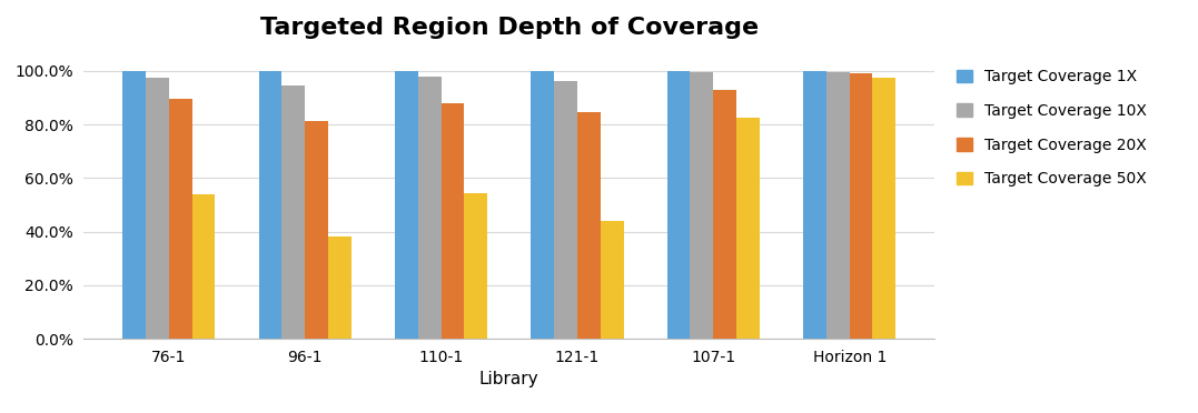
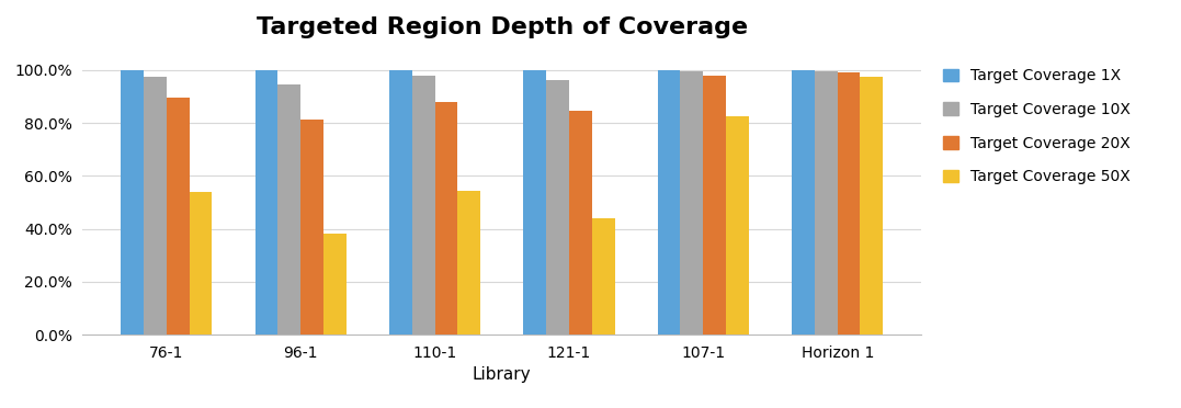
Target Coverage 20X/107-1: 93.0% -> 98.0%
